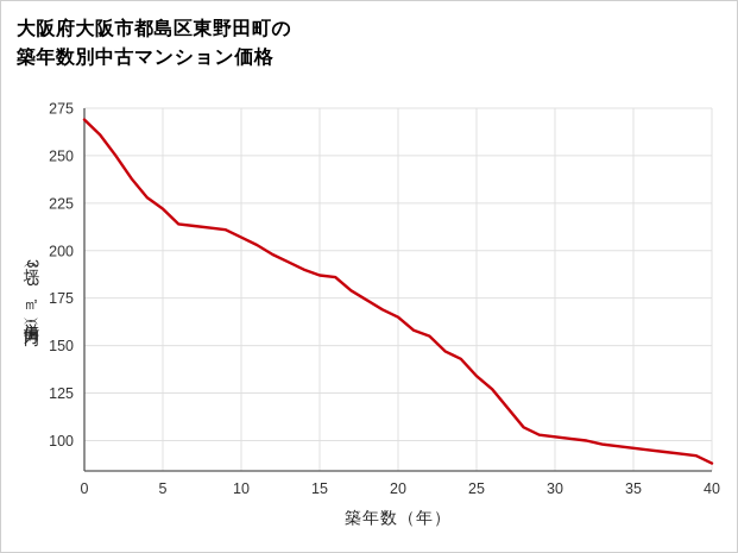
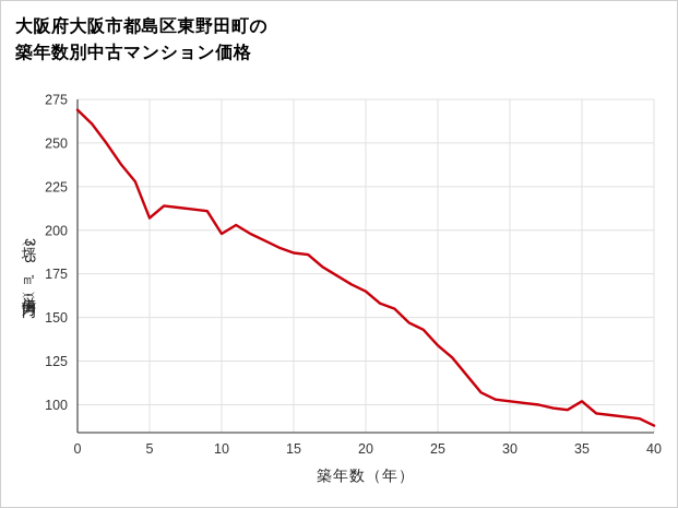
5: 222 -> 207
10: 207 -> 198
35: 96 -> 102
